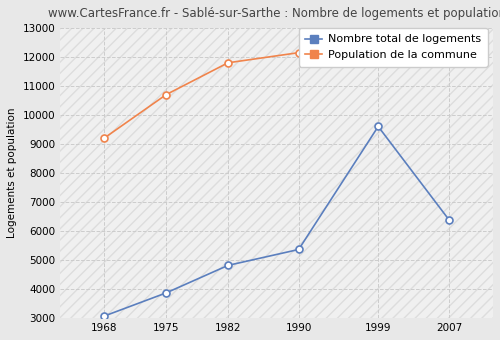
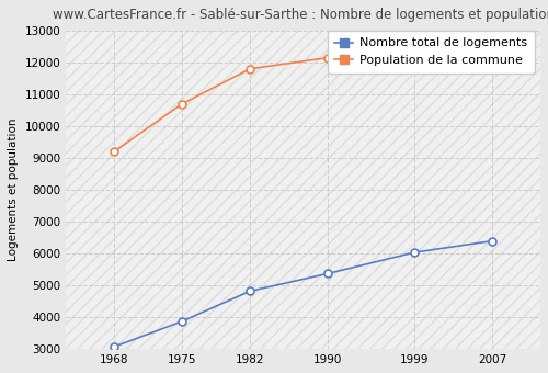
Nombre total de logements/1999: 9600 -> 6020
